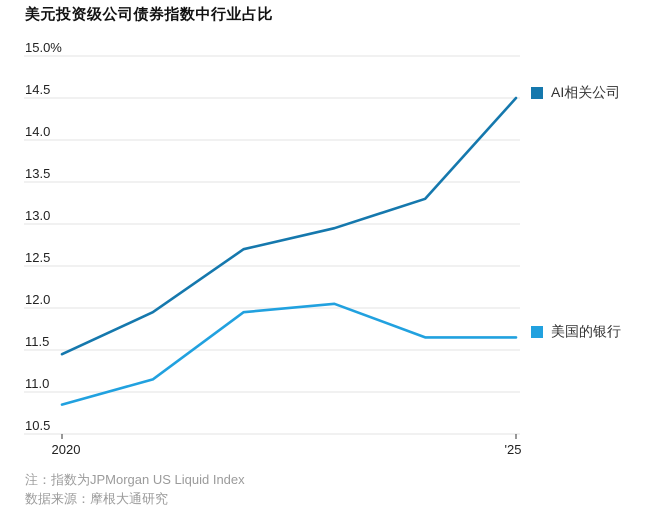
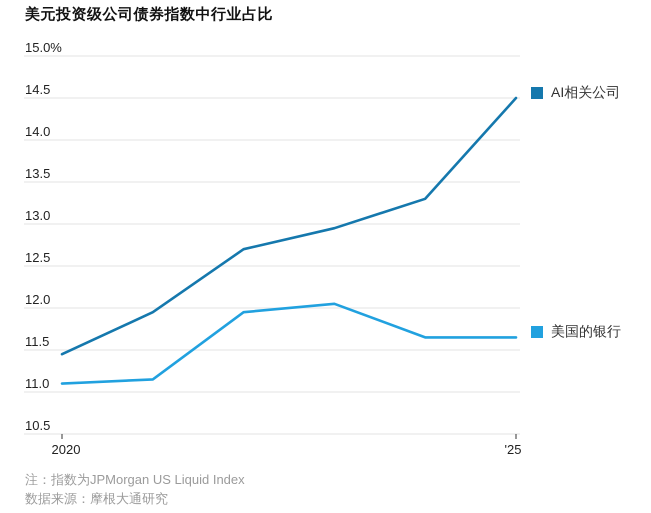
美国的银行/2020: 10.8% -> 11.1%
